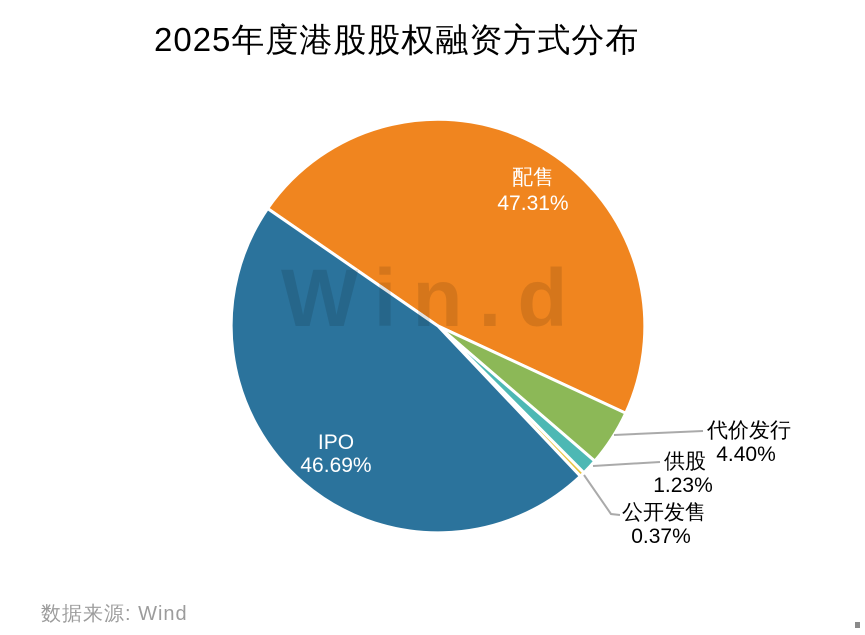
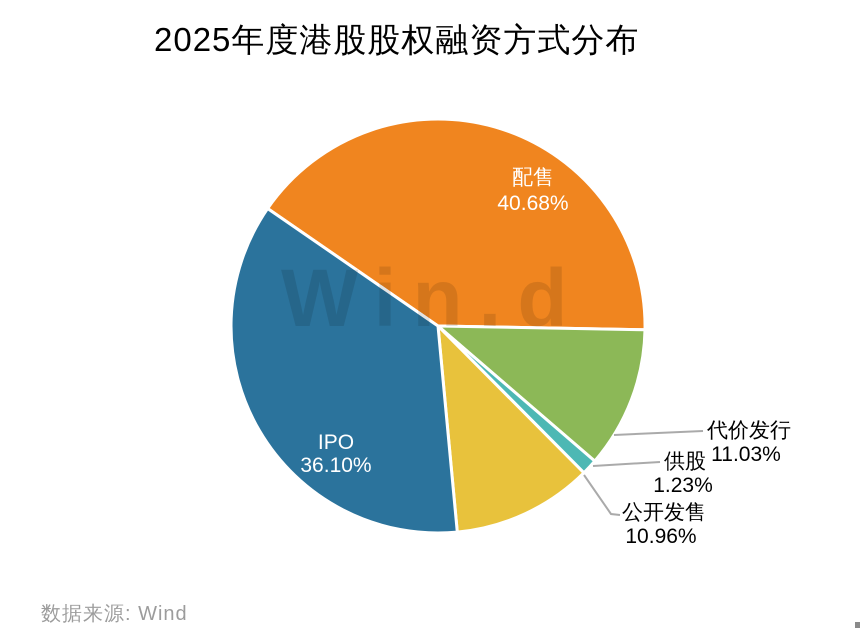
配售: 47.31% -> 40.68%
代价发行: 4.40% -> 11.03%
公开发售: 0.37% -> 10.96%
IPO: 46.69% -> 36.10%
